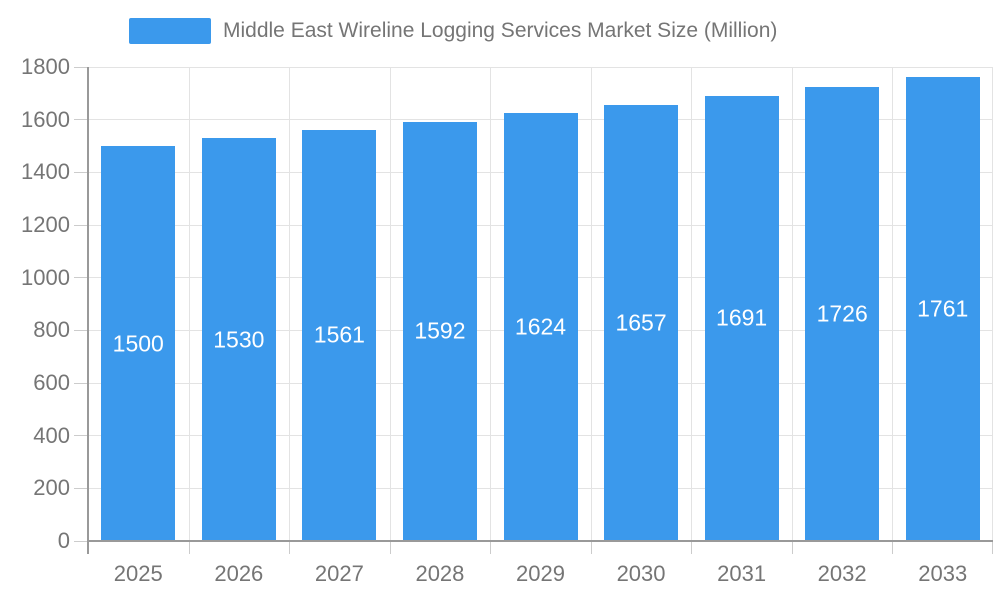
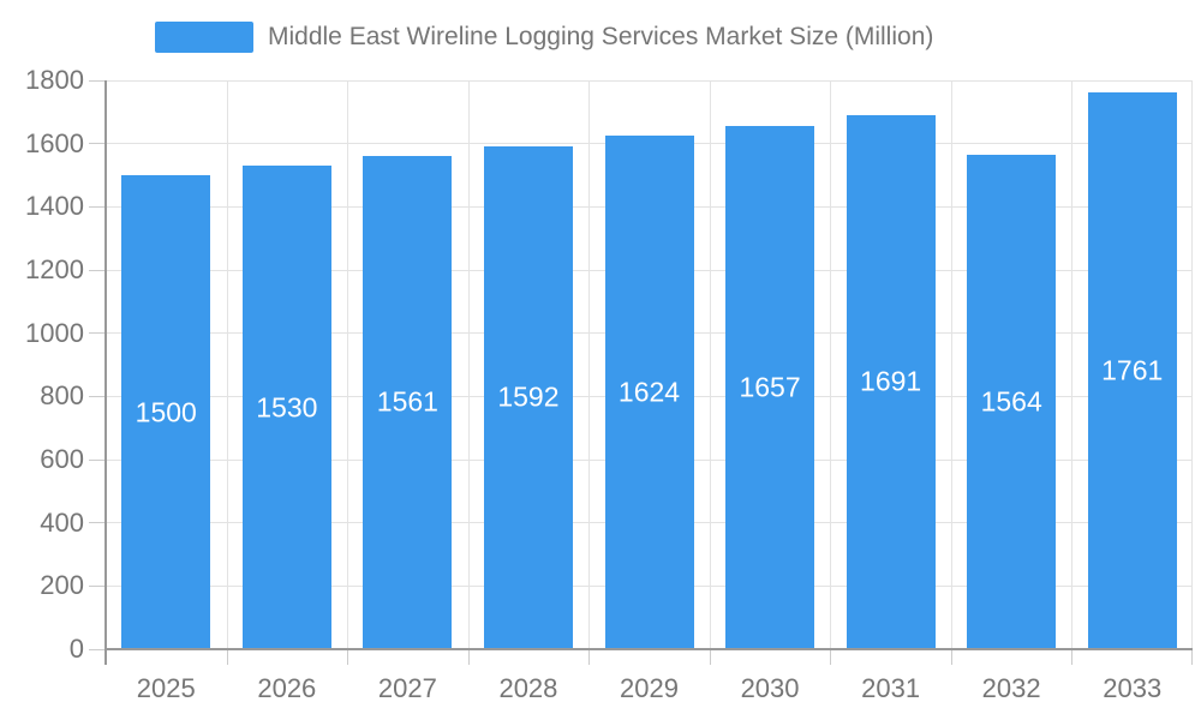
2032: 1726 -> 1564
